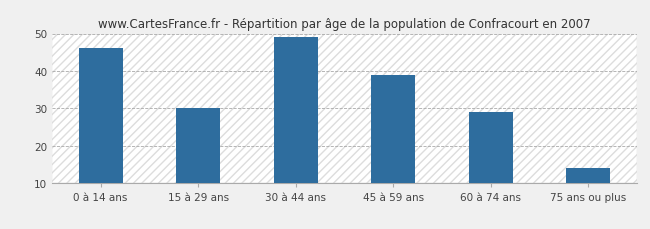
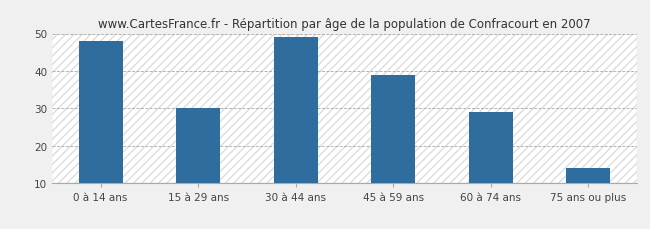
0 à 14 ans: 46 -> 48
